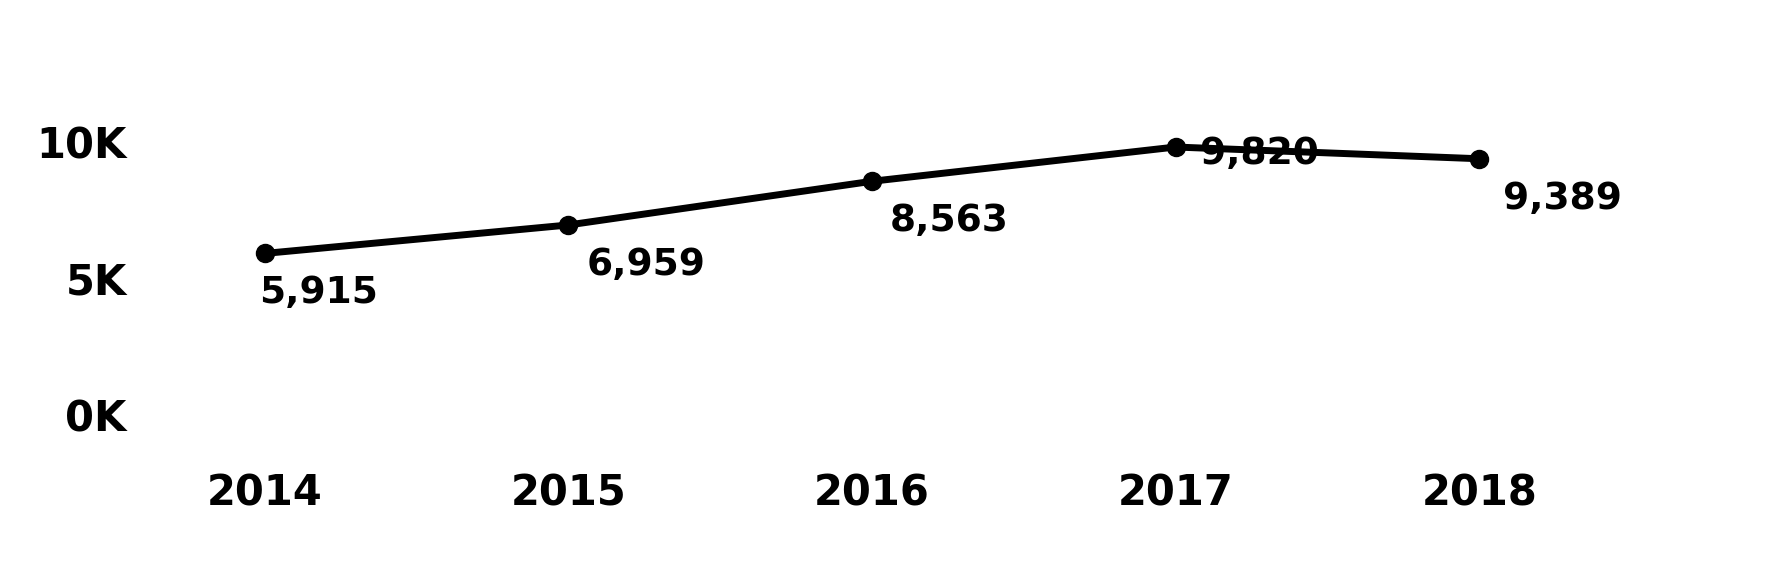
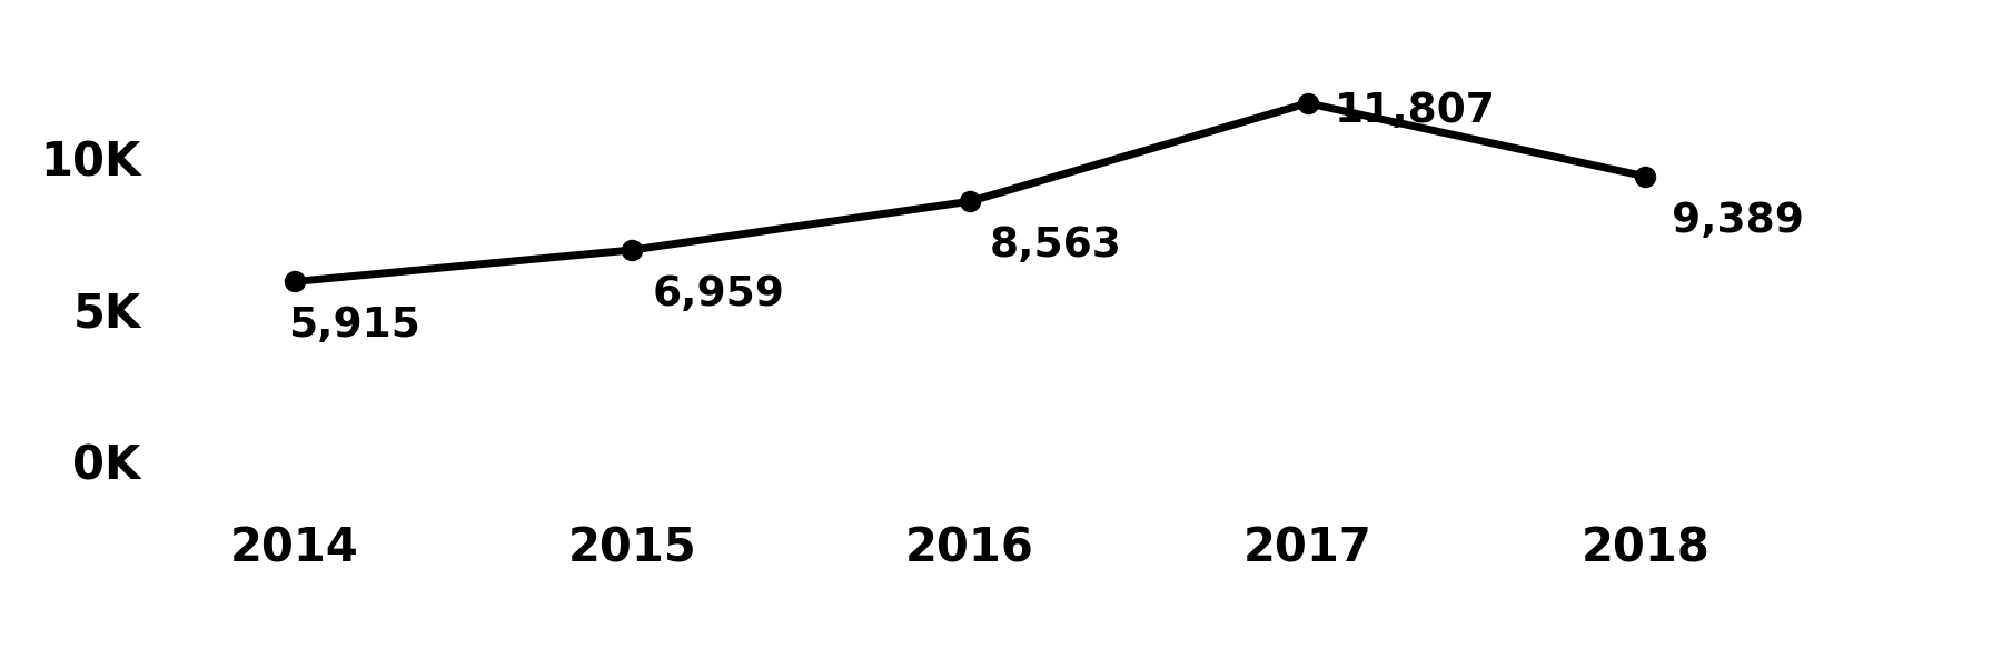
2017: 9,820 -> 11,807
